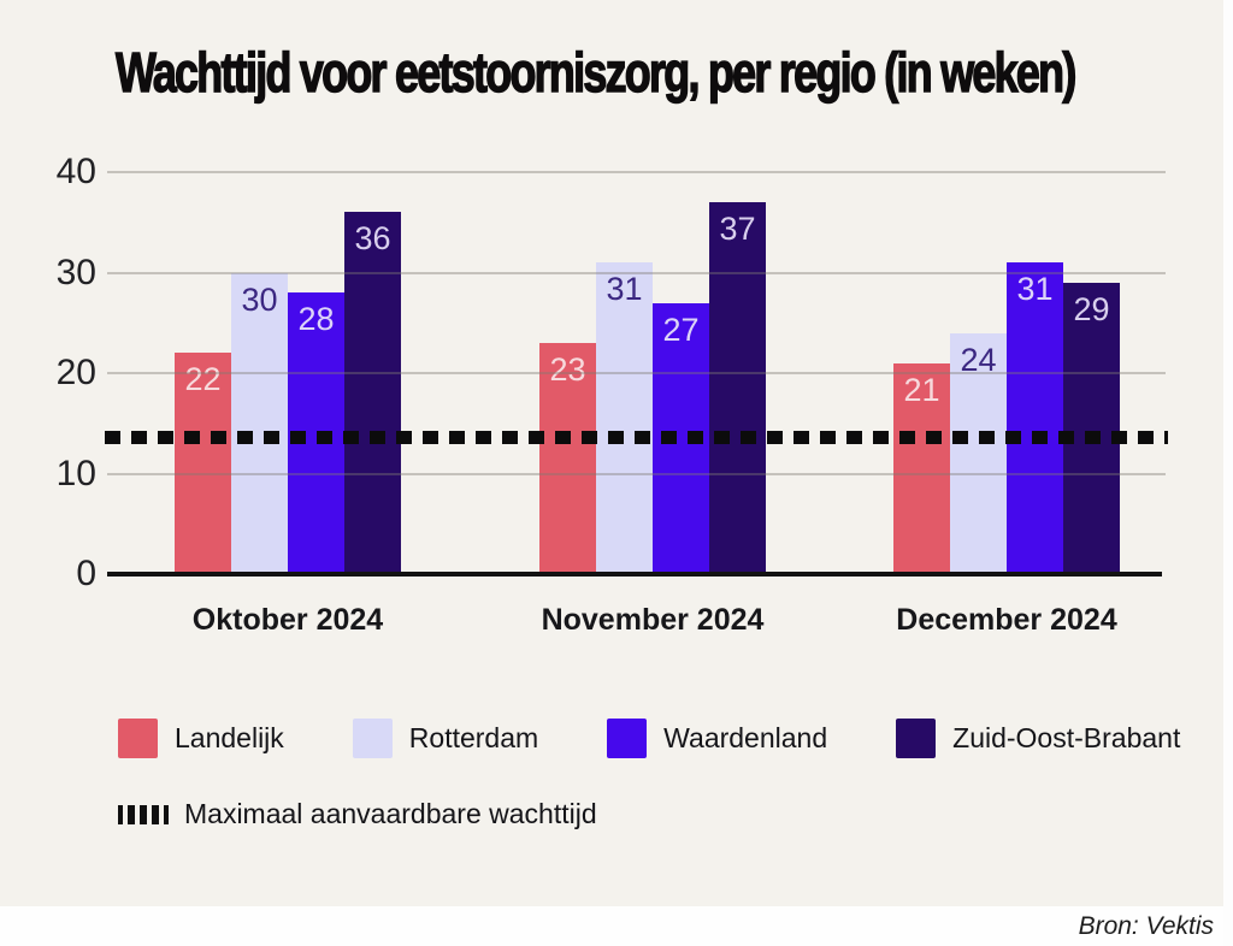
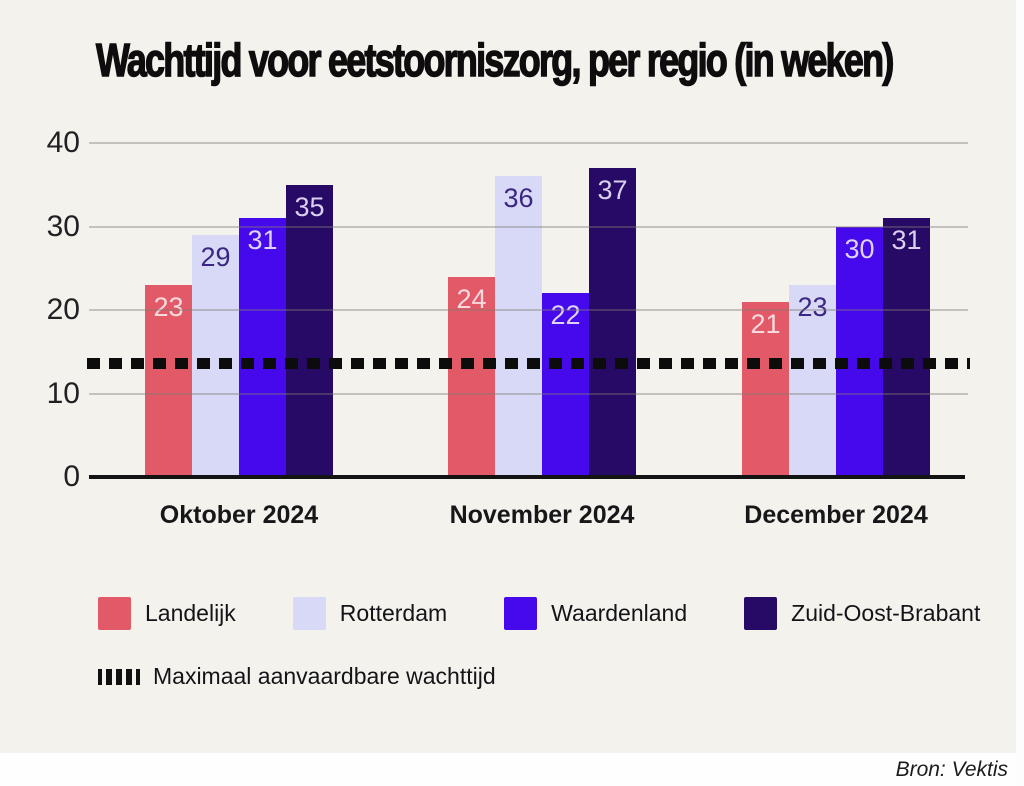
Landelijk/Oktober 2024: 22 -> 23
Rotterdam/Oktober 2024: 30 -> 29
Waardenland/Oktober 2024: 28 -> 31
Zuid-Oost-Brabant/Oktober 2024: 36 -> 35
Landelijk/November 2024: 23 -> 24
Rotterdam/November 2024: 31 -> 36
Waardenland/November 2024: 27 -> 22
Rotterdam/December 2024: 24 -> 23
Waardenland/December 2024: 31 -> 30
Zuid-Oost-Brabant/December 2024: 29 -> 31
